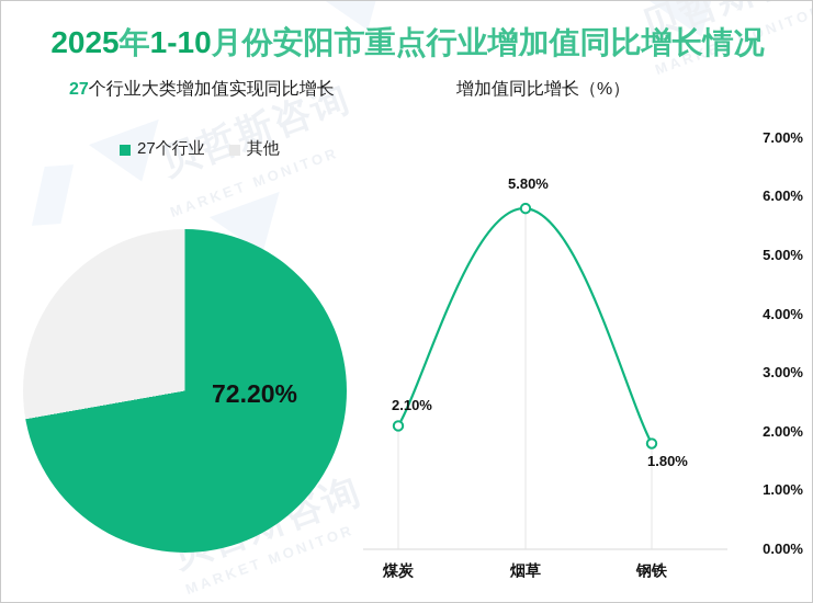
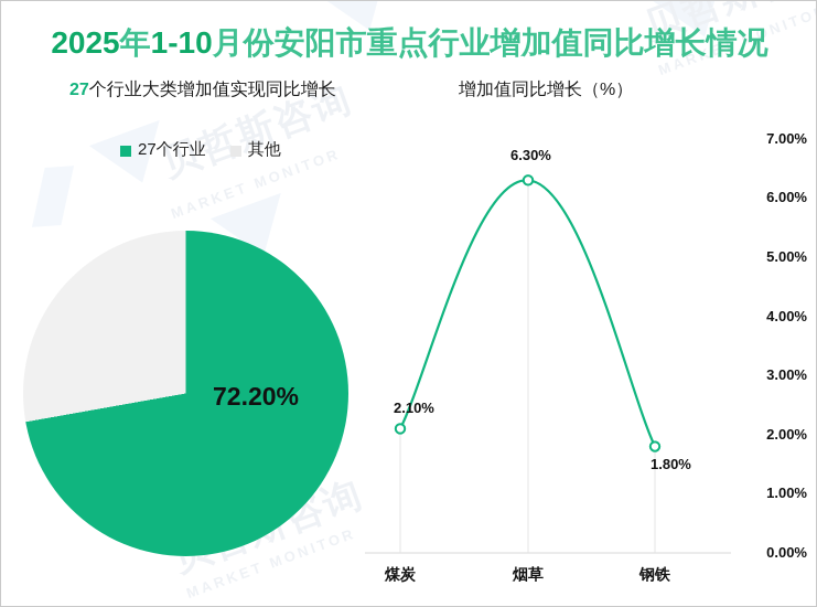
增加值同比增长（%）/烟草: 5.80% -> 6.30%
